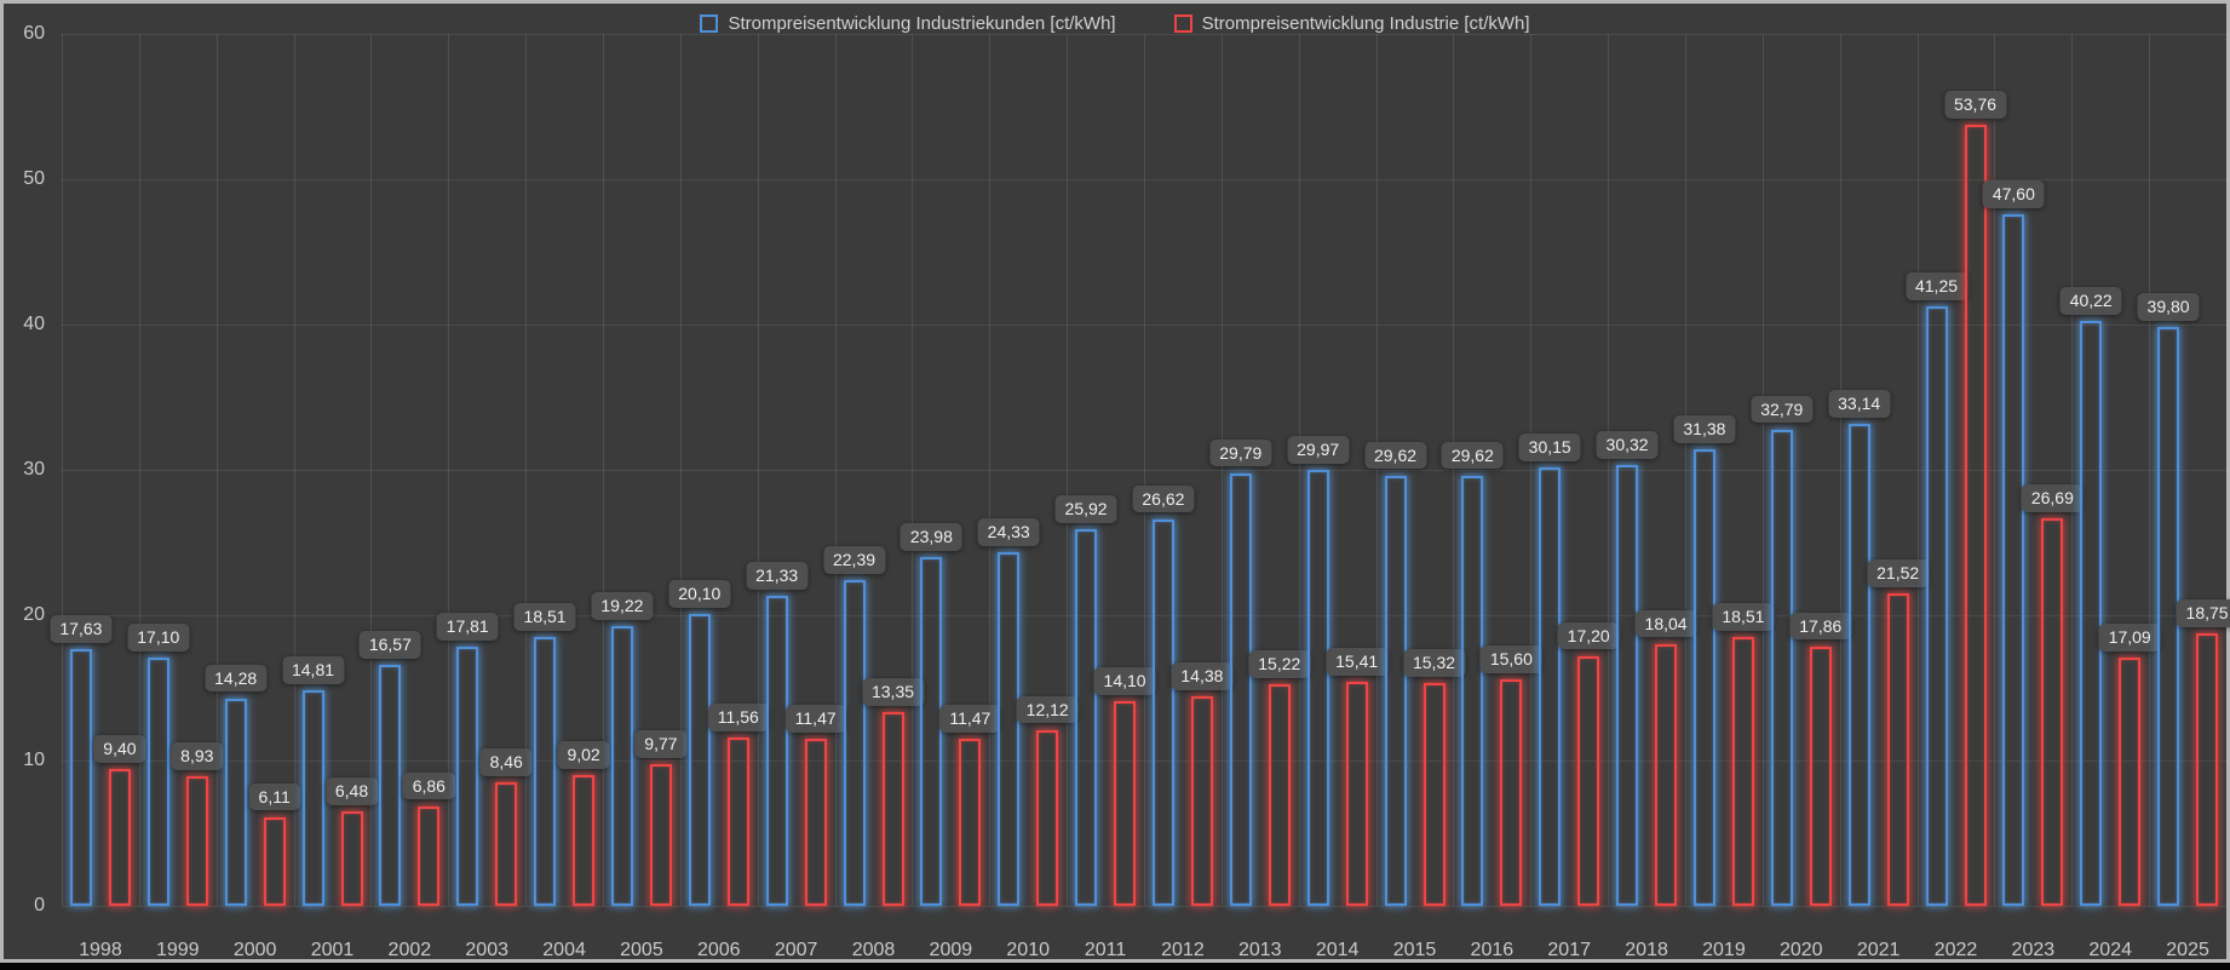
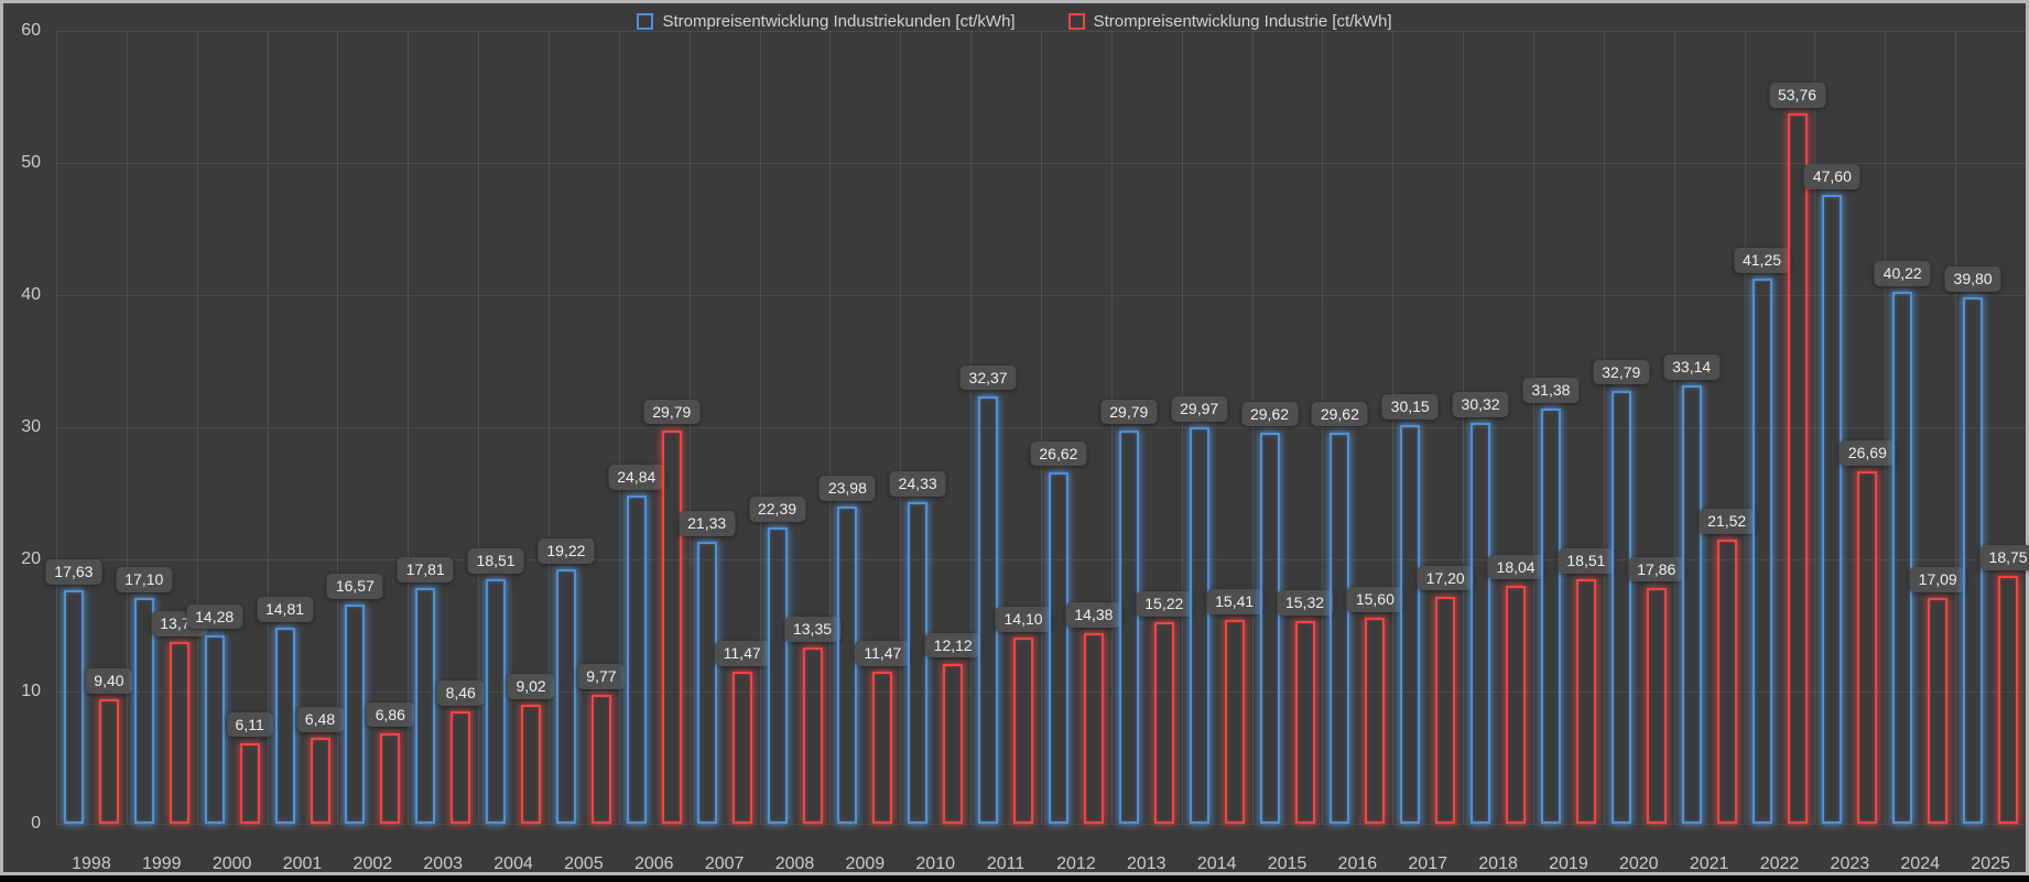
Strompreisentwicklung Industrie [ct/kWh]/1999: 8,93 -> 13,75
Strompreisentwicklung Industriekunden [ct/kWh]/2006: 20,10 -> 24,84
Strompreisentwicklung Industrie [ct/kWh]/2006: 11,56 -> 29,79
Strompreisentwicklung Industriekunden [ct/kWh]/2011: 25,92 -> 32,37
